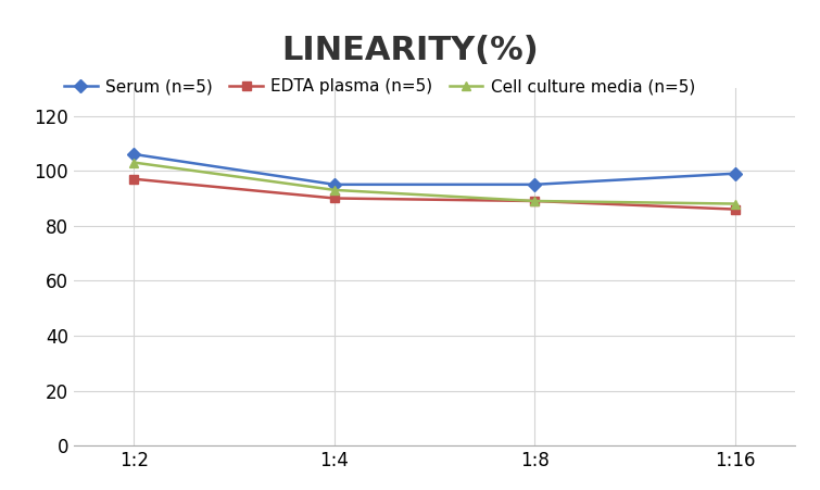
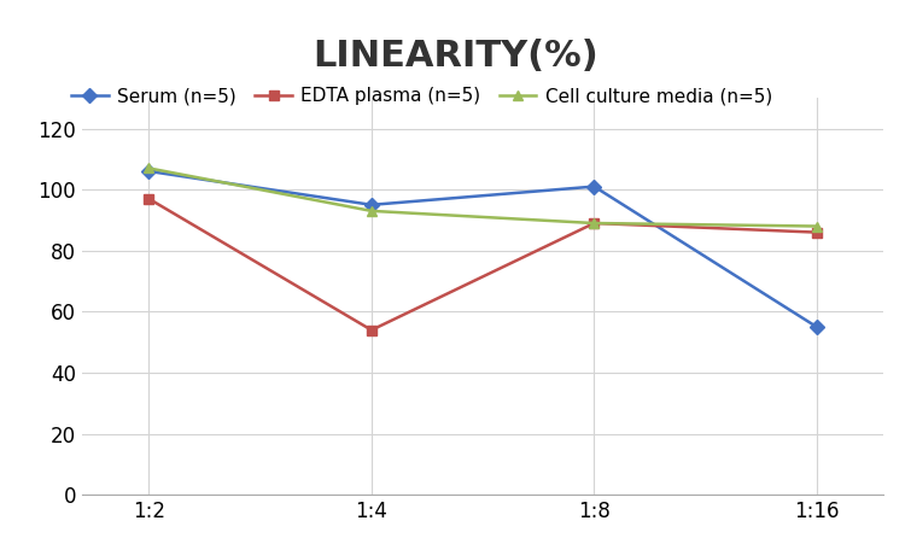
Cell culture media (n=5)/1:2: 103 -> 107
EDTA plasma (n=5)/1:4: 90 -> 54
Serum (n=5)/1:8: 95 -> 101
Serum (n=5)/1:16: 99 -> 55
